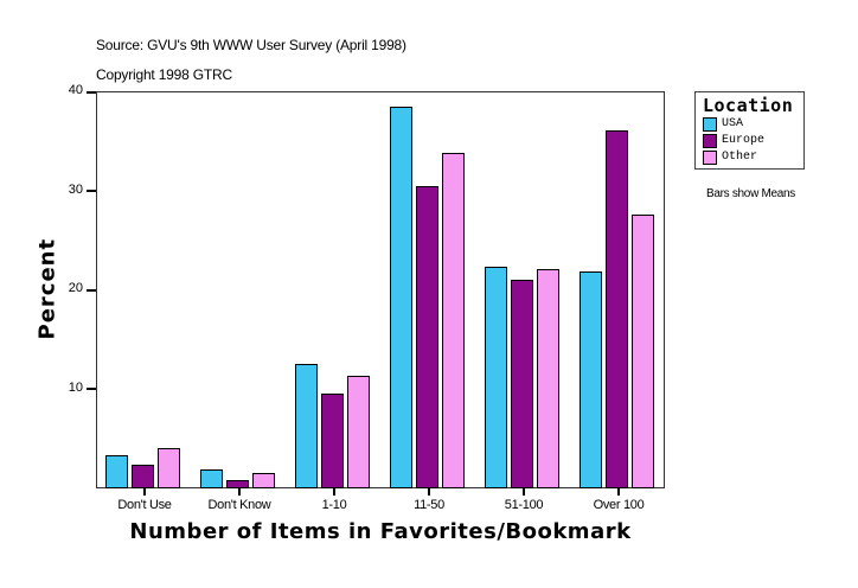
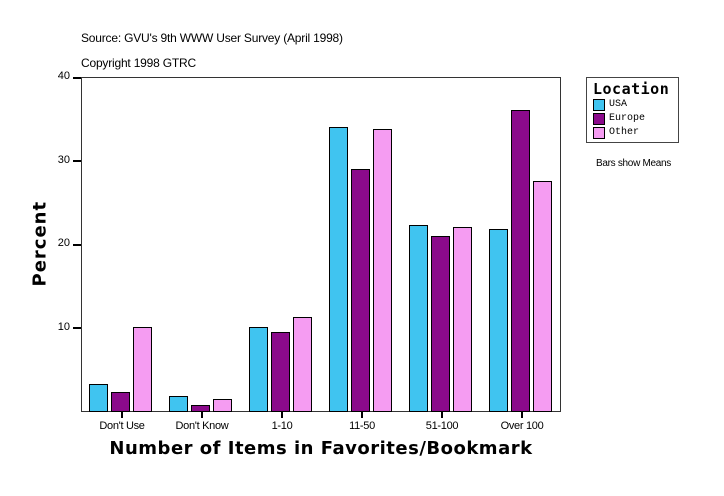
Other/Don't Use: 4 -> 10
USA/1-10: 12 -> 10
USA/11-50: 38 -> 34
Europe/11-50: 30 -> 29
